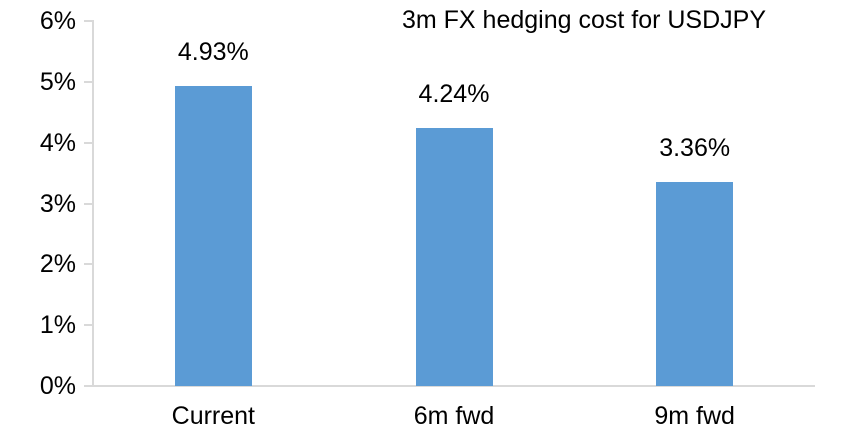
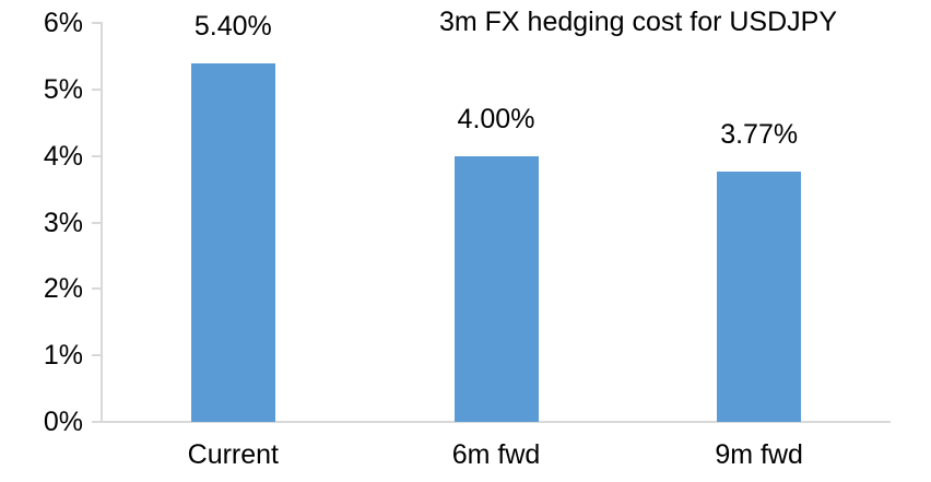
Current: 4.93% -> 5.40%
6m fwd: 4.24% -> 4.00%
9m fwd: 3.36% -> 3.77%
